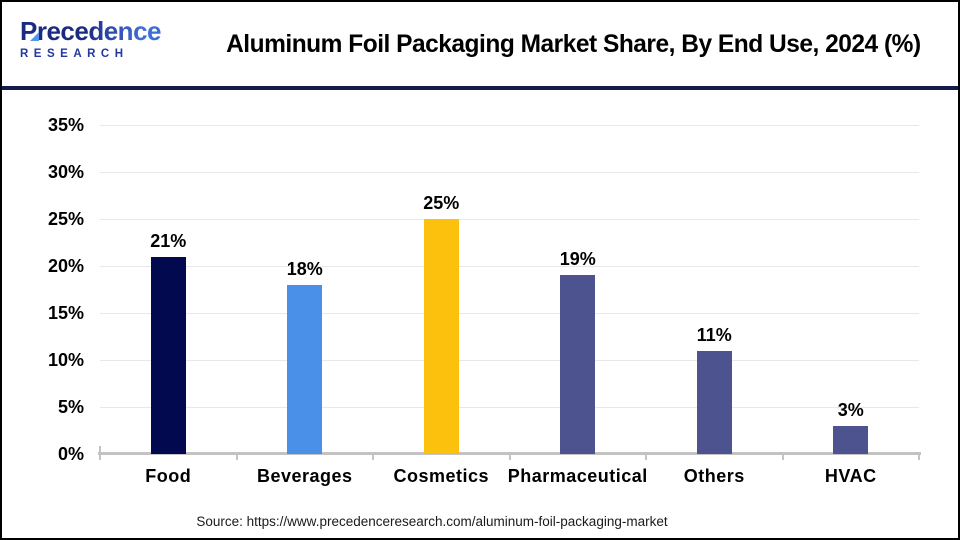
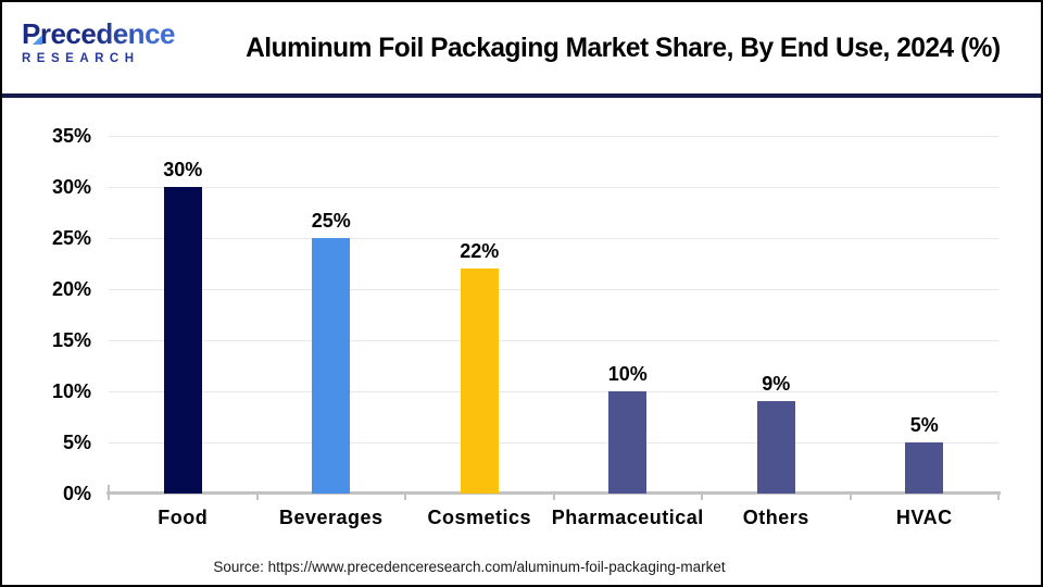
Food: 21% -> 30%
Beverages: 18% -> 25%
Cosmetics: 25% -> 22%
Pharmaceutical: 19% -> 10%
Others: 11% -> 9%
HVAC: 3% -> 5%
